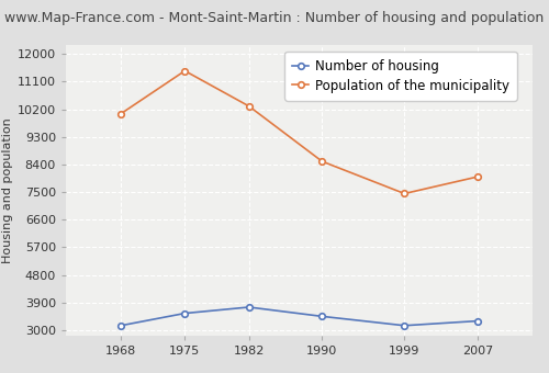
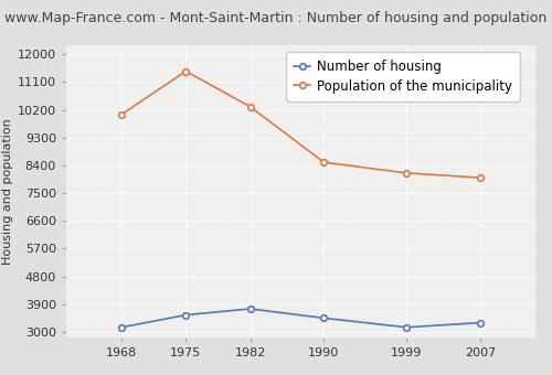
Population of the municipality/1999: 7450 -> 8150
